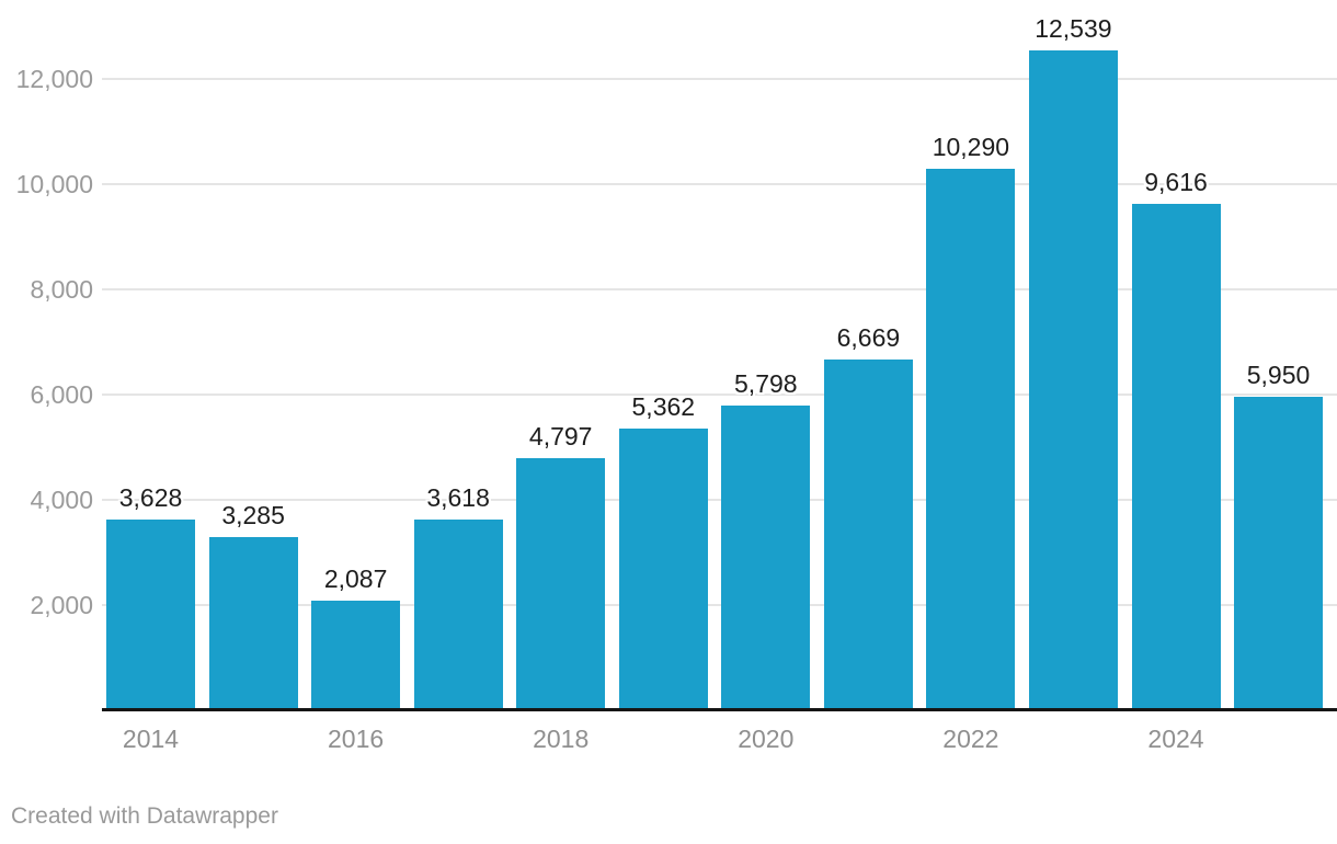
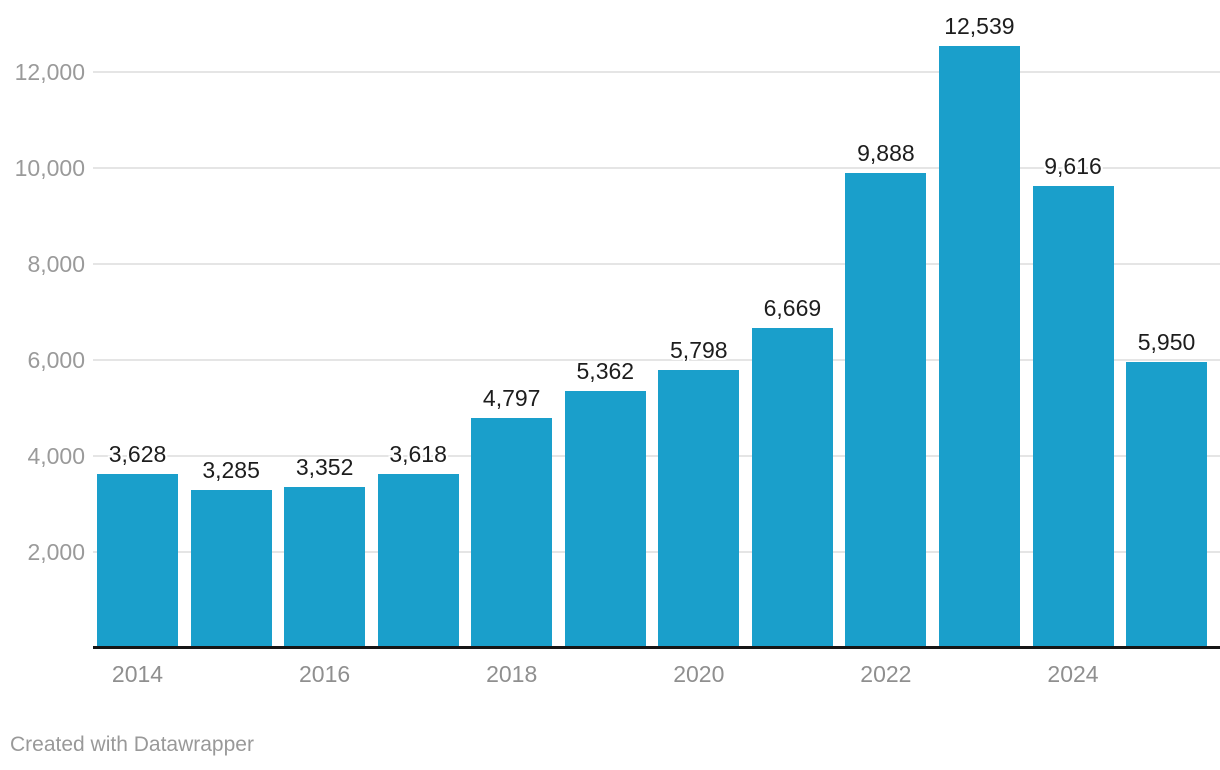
2016: 2,087 -> 3,352
2022: 10,290 -> 9,888
